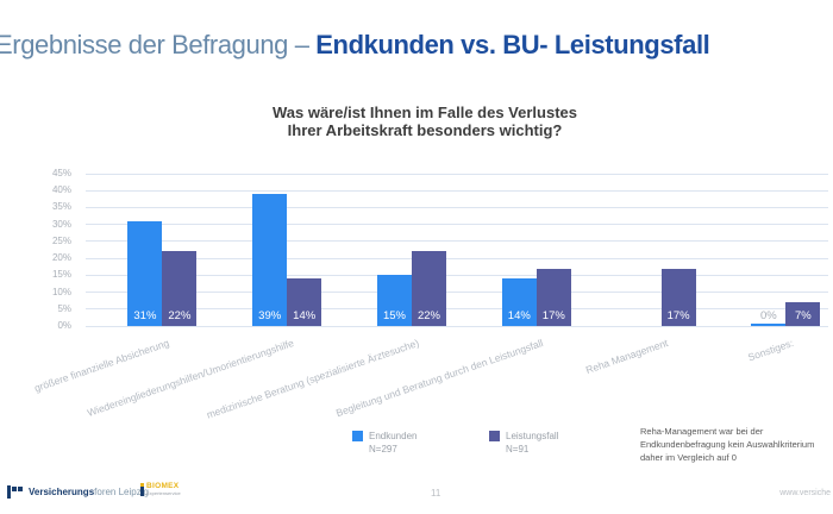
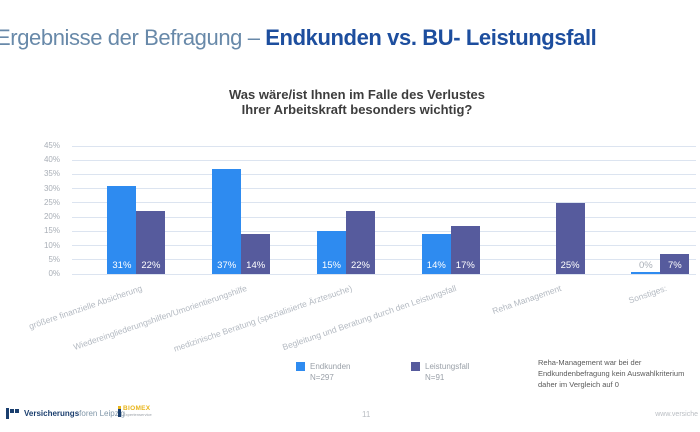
Endkunden/Wiedereingliederungshilfen/Umorientierungshilfe: 39% -> 37%
Leistungsfall/Reha Management: 17% -> 25%
